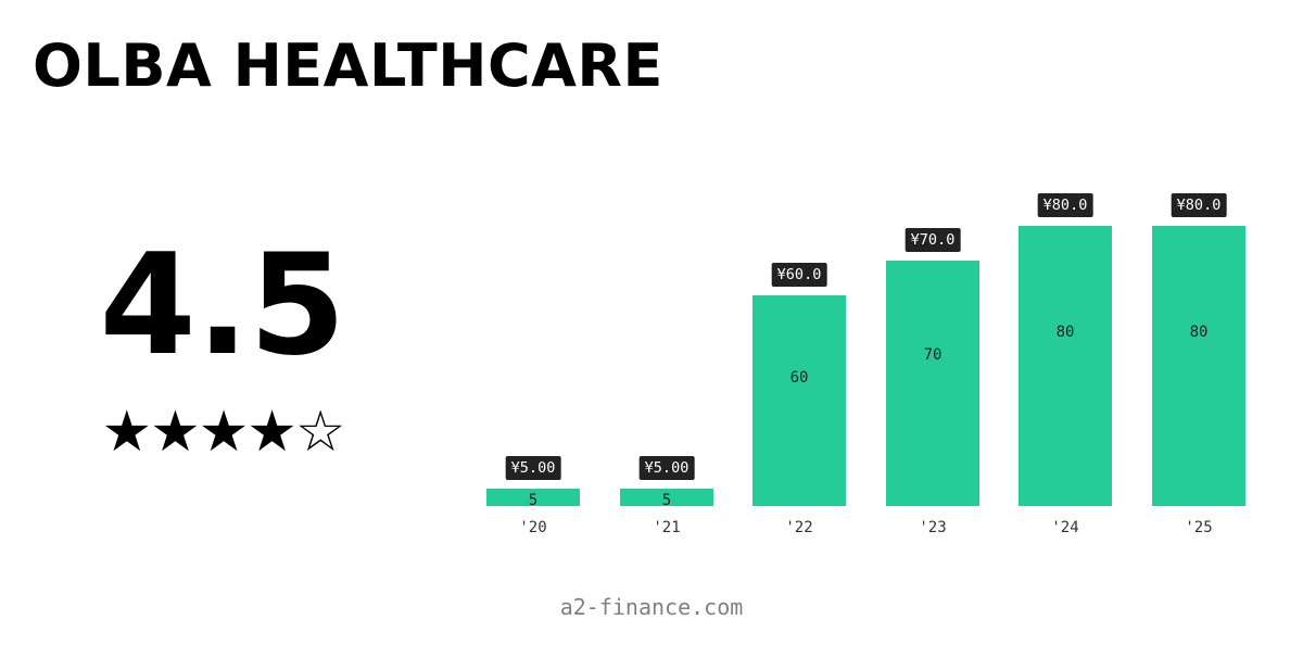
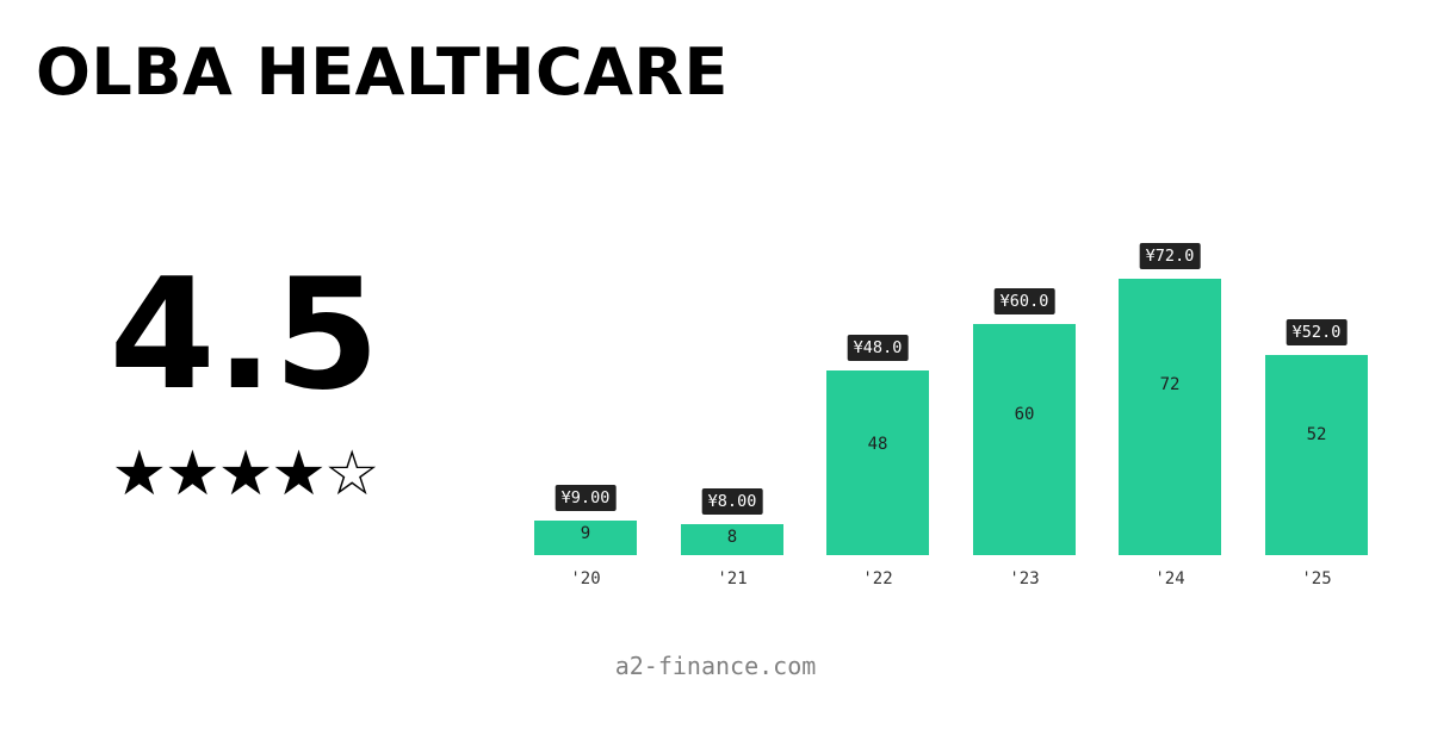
'20: ¥5.00 -> ¥9.00
'21: ¥5.00 -> ¥8.00
'22: ¥60.0 -> ¥48.0
'23: ¥70.0 -> ¥60.0
'24: ¥80.0 -> ¥72.0
'25: ¥80.0 -> ¥52.0
